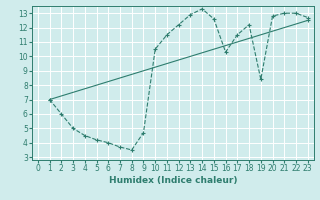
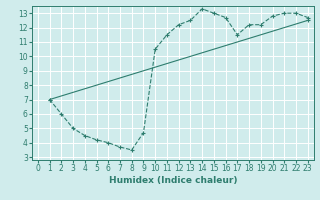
13: 12.9 -> 12.5
15: 12.6 -> 13.0
16: 10.3 -> 12.7
19: 8.4 -> 12.2
